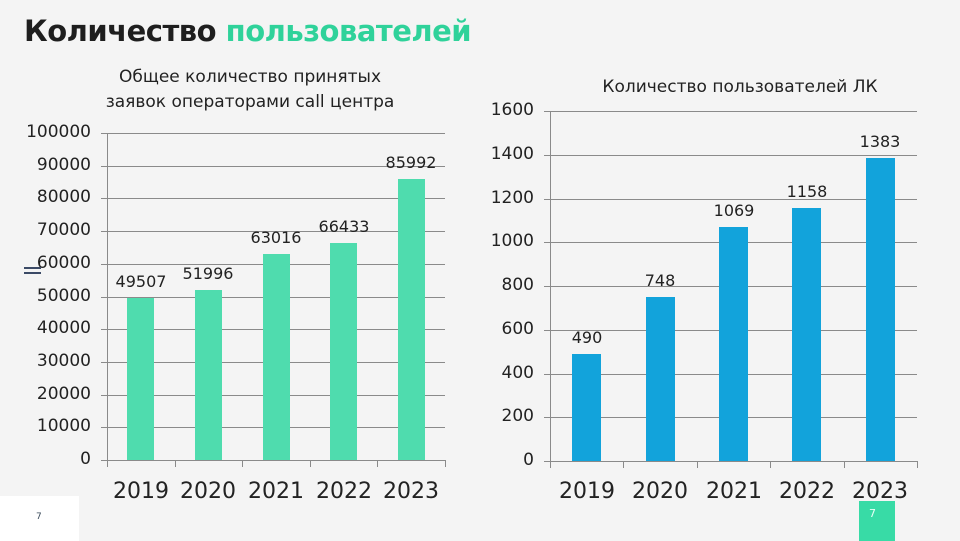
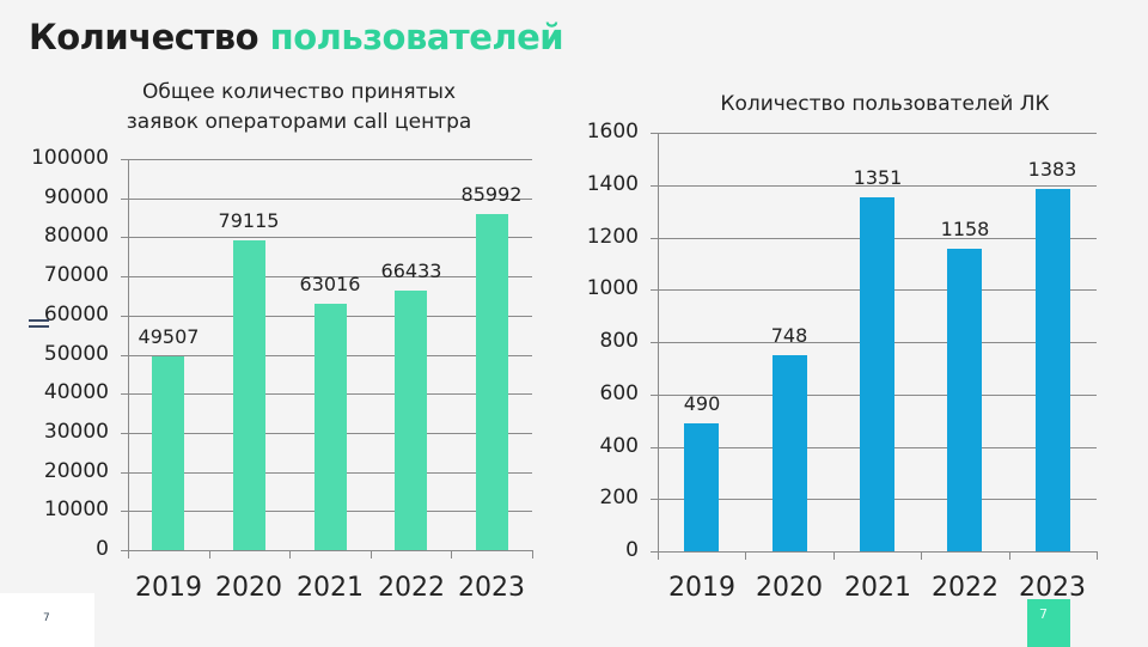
Общее количество принятых заявок операторами call центра/2020: 51996 -> 79115
Количество пользователей ЛК/2021: 1069 -> 1351
